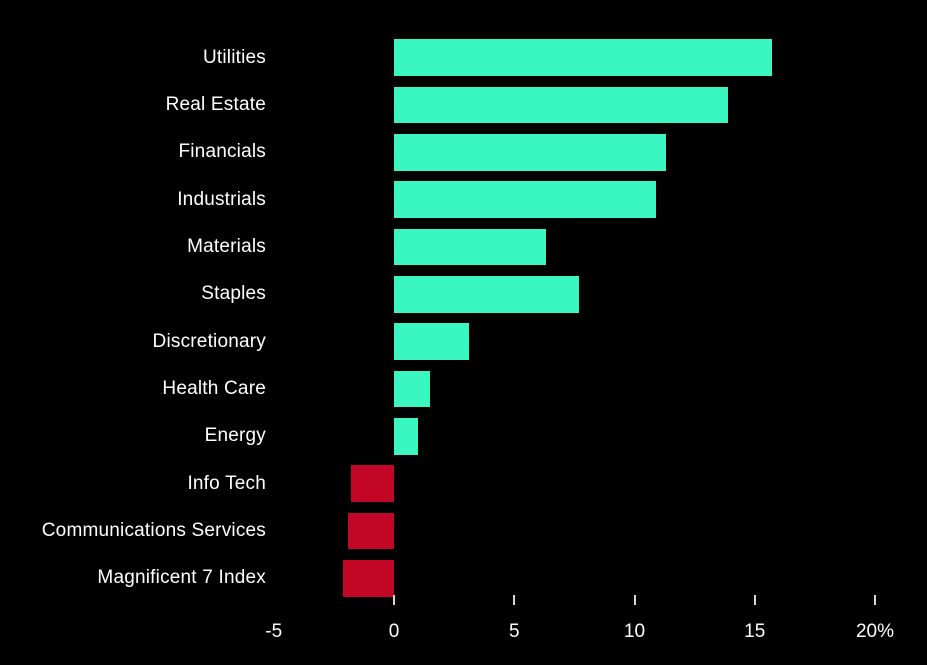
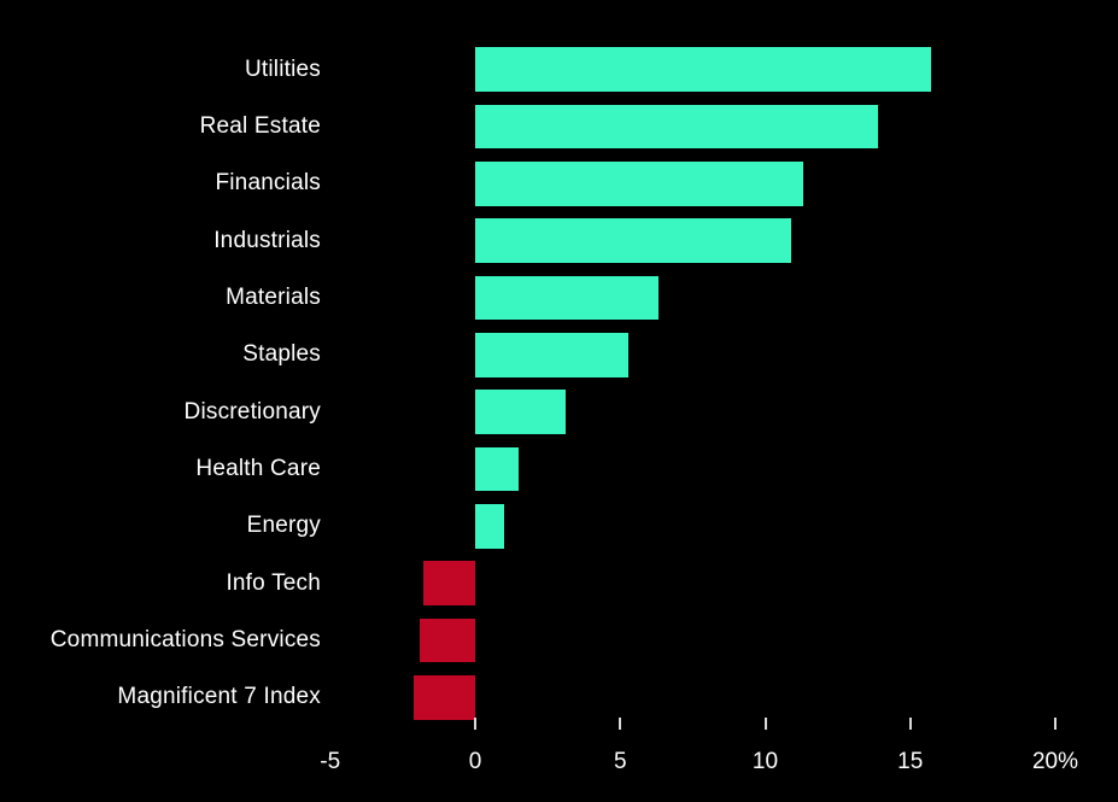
Staples: 7.7% -> 5.3%
